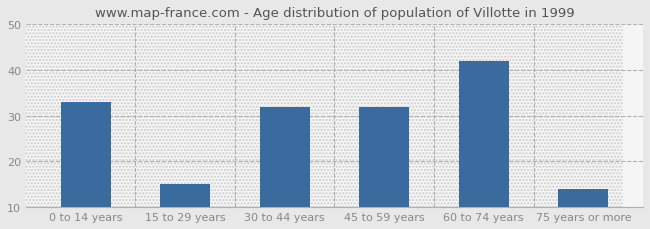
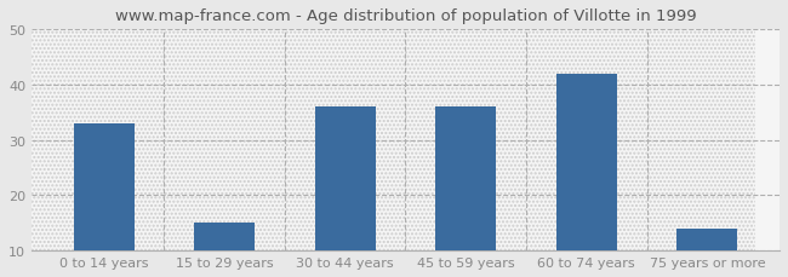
30 to 44 years: 32 -> 36
45 to 59 years: 32 -> 36
